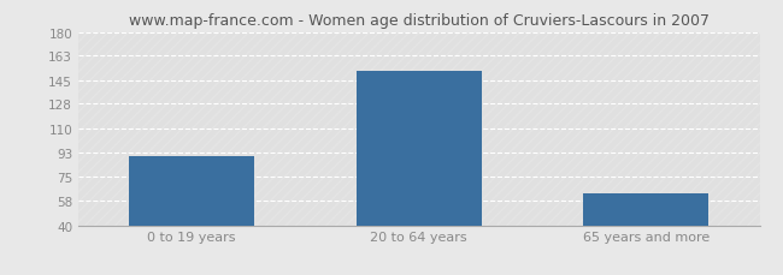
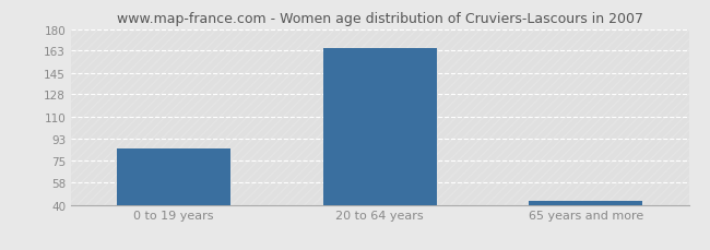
0 to 19 years: 90 -> 85
20 to 64 years: 152 -> 165
65 years and more: 63 -> 43
